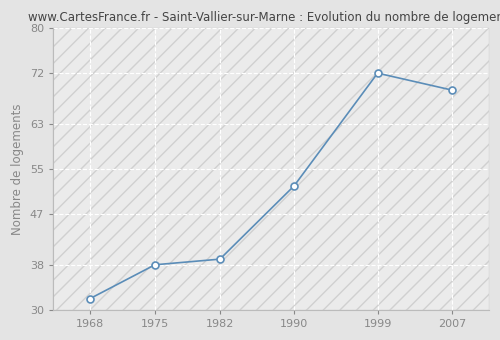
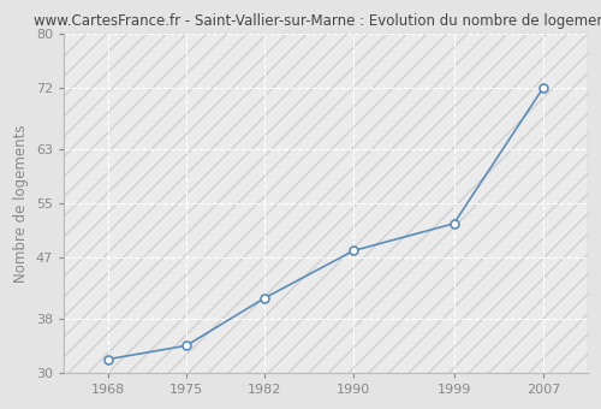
1975: 38 -> 34
1982: 39 -> 41
1990: 52 -> 48
1999: 72 -> 52
2007: 69 -> 72
